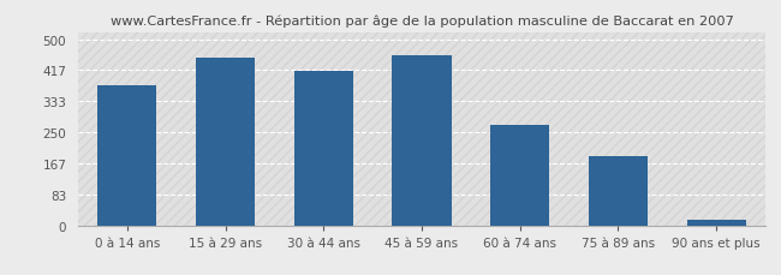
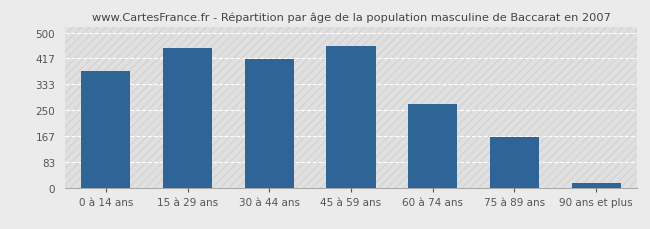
75 à 89 ans: 185 -> 165
